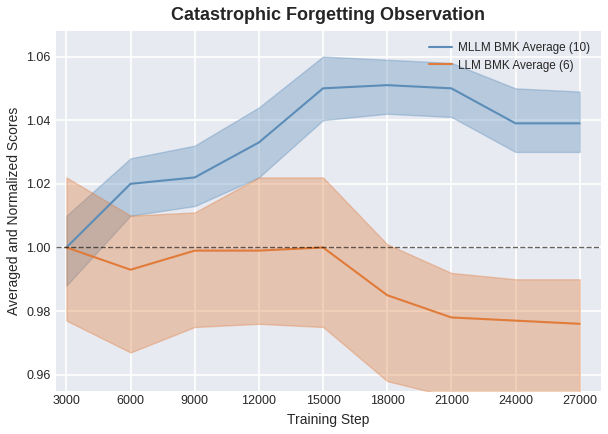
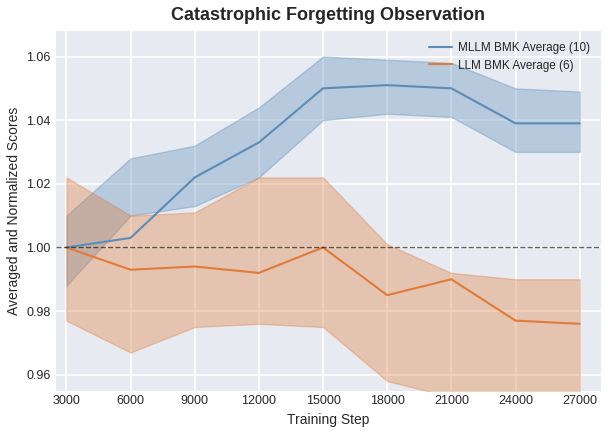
MLLM BMK Average (10)/6000: 1.020 -> 1.003
LLM BMK Average (6)/9000: 0.999 -> 0.994
LLM BMK Average (6)/12000: 0.999 -> 0.992
LLM BMK Average (6)/21000: 0.978 -> 0.990
